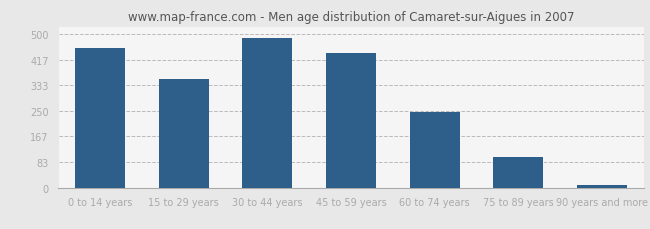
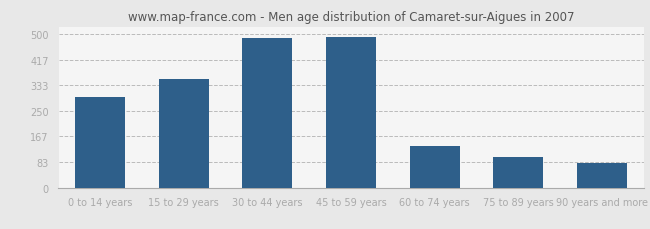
0 to 14 years: 455 -> 295
45 to 59 years: 440 -> 490
60 to 74 years: 245 -> 135
90 years and more: 10 -> 80
